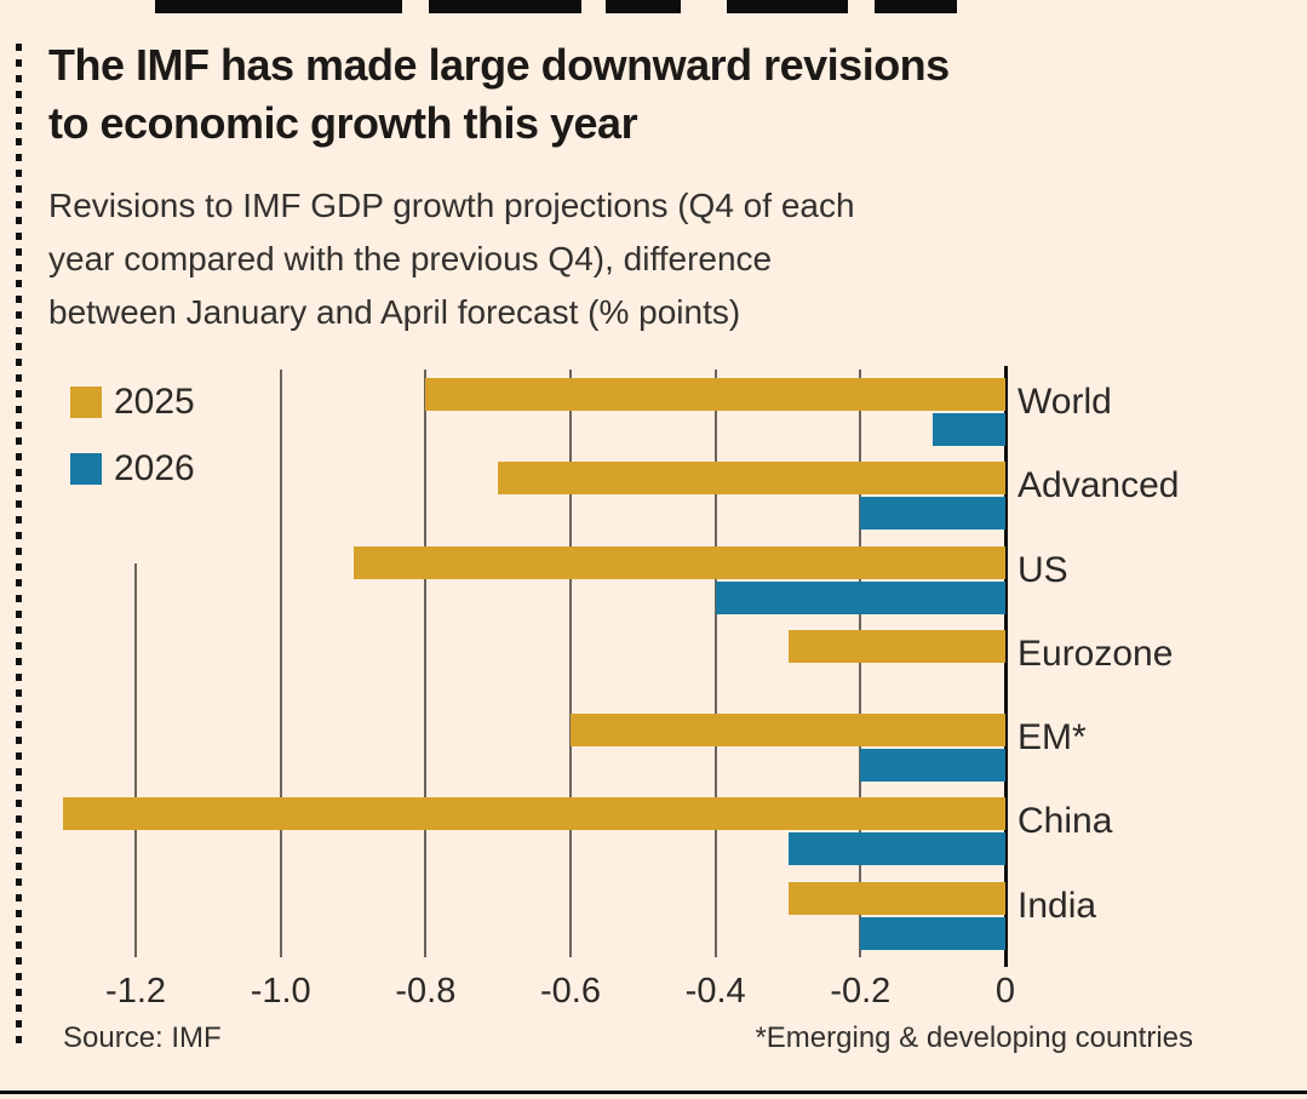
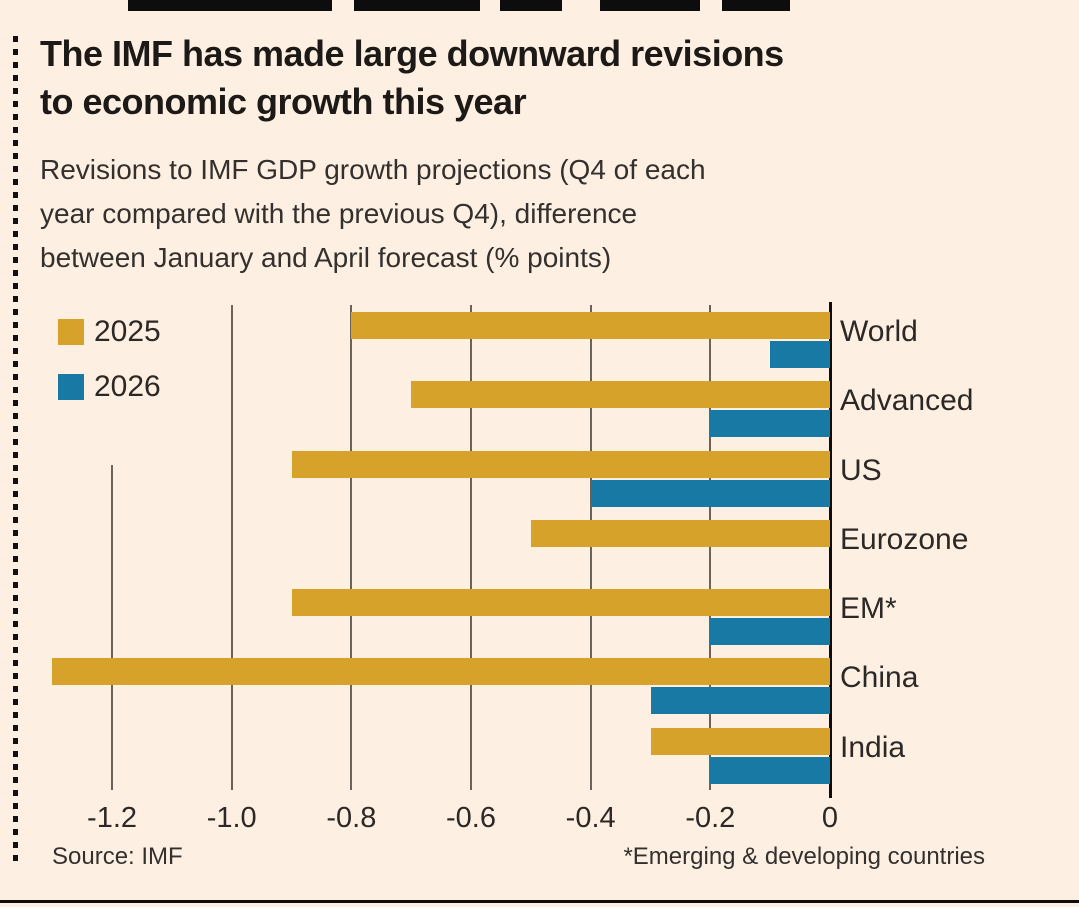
2025/Eurozone: -0.3 -> -0.5
2025/EM*: -0.6 -> -0.9
